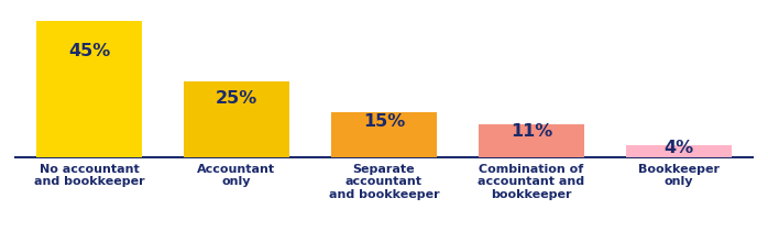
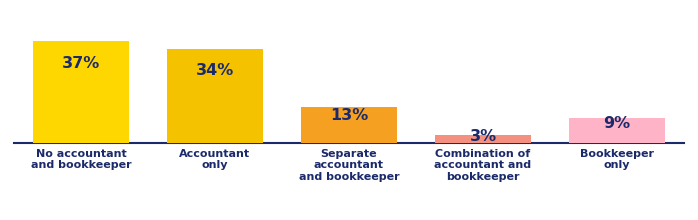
No accountant and bookkeeper: 45% -> 37%
Accountant only: 25% -> 34%
Separate accountant and bookkeeper: 15% -> 13%
Combination of accountant and bookkeeper: 11% -> 3%
Bookkeeper only: 4% -> 9%
